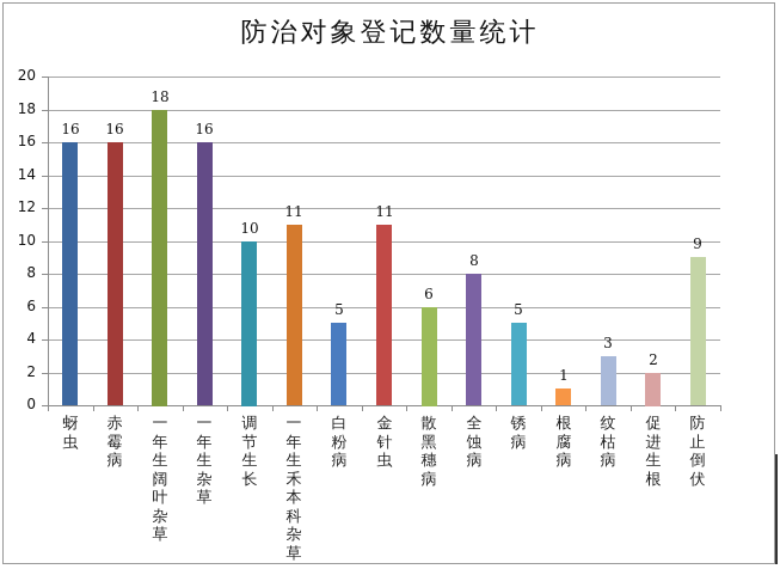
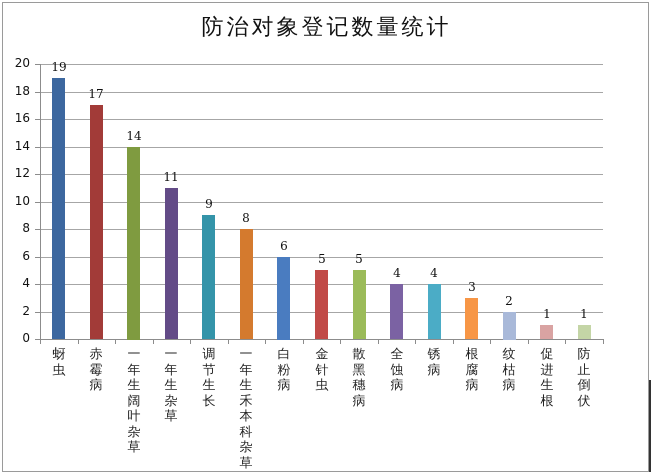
蚜虫: 16 -> 19
赤霉病: 16 -> 17
一年生阔叶杂草: 18 -> 14
一年生杂草: 16 -> 11
调节生长: 10 -> 9
一年生禾本科杂草: 11 -> 8
白粉病: 5 -> 6
金针虫: 11 -> 5
散黑穗病: 6 -> 5
全蚀病: 8 -> 4
锈病: 5 -> 4
根腐病: 1 -> 3
纹枯病: 3 -> 2
促进生根: 2 -> 1
防止倒伏: 9 -> 1
